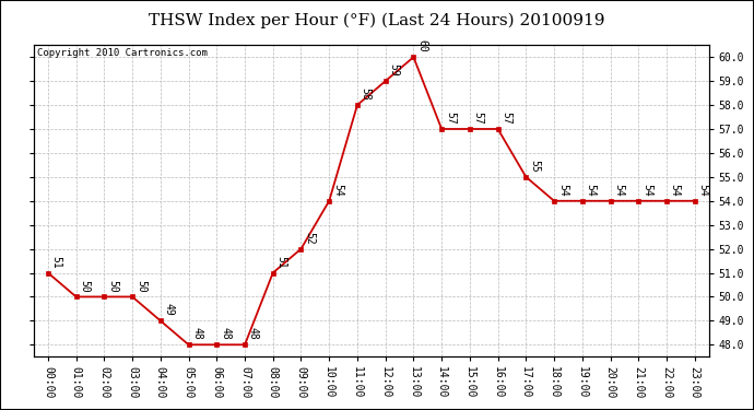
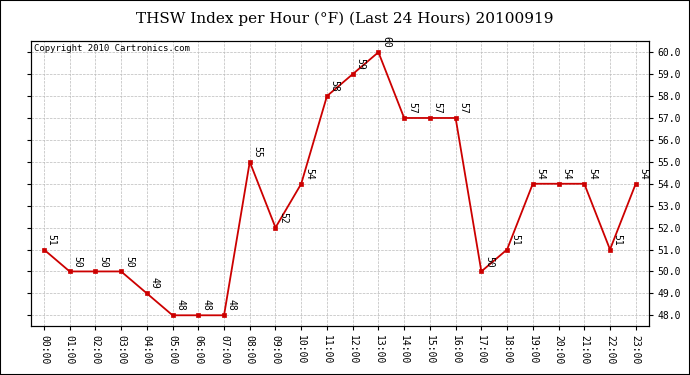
08:00: 51 -> 55
17:00: 55 -> 50
18:00: 54 -> 51
22:00: 54 -> 51
